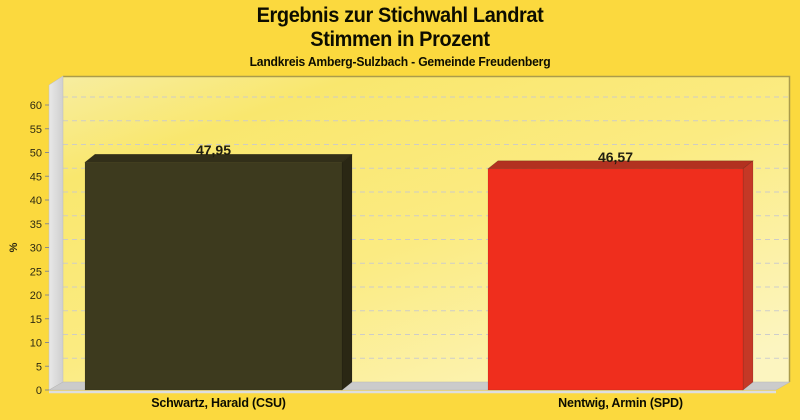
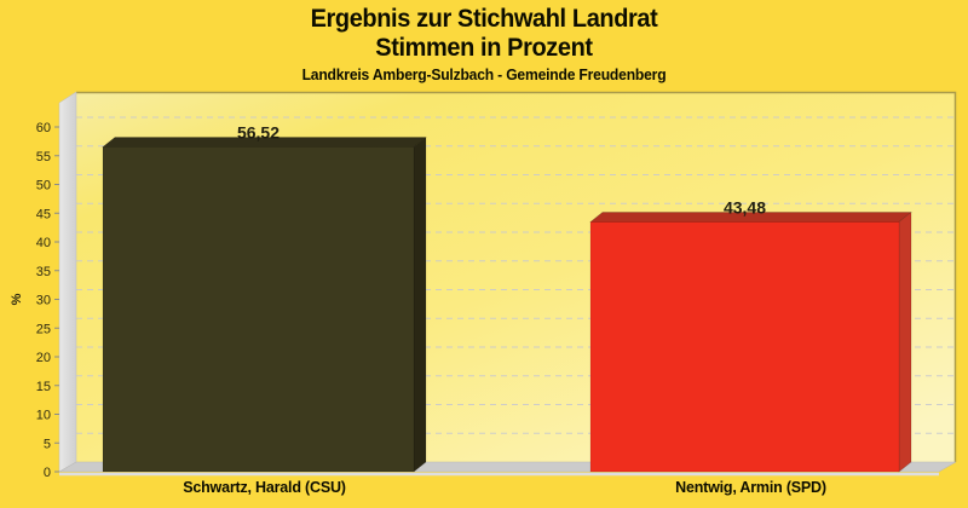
Schwartz, Harald (CSU): 47,95 -> 56,52
Nentwig, Armin (SPD): 46,57 -> 43,48
